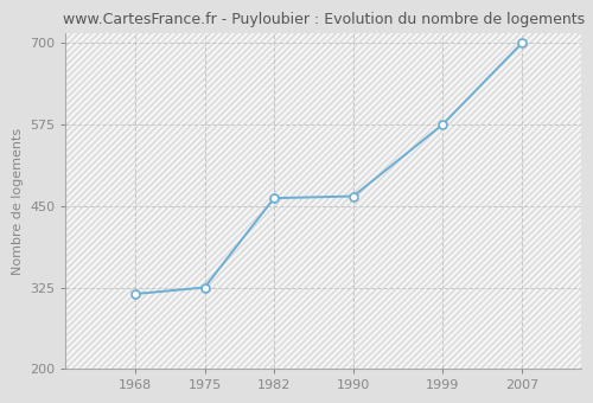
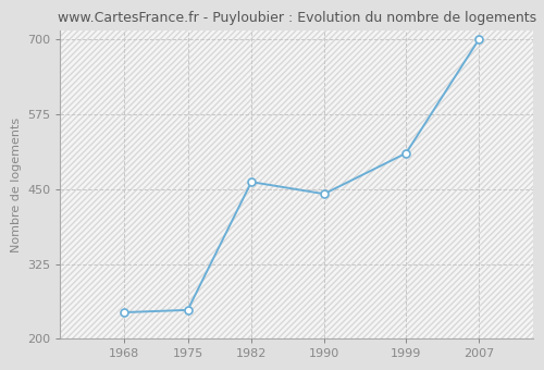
1968: 315 -> 244
1975: 325 -> 248
1990: 465 -> 442
1999: 575 -> 510
